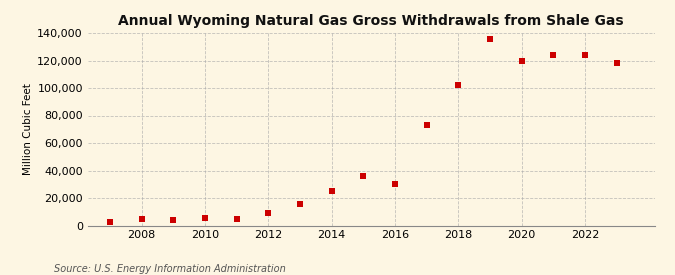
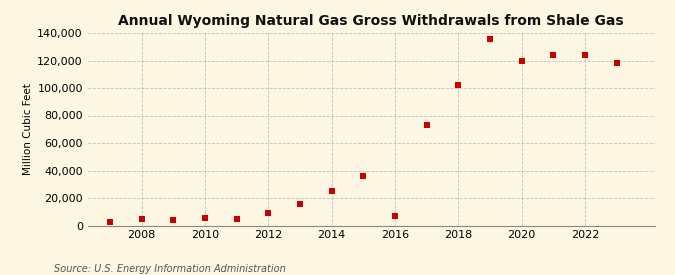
2016: 30,000 -> 7,000
